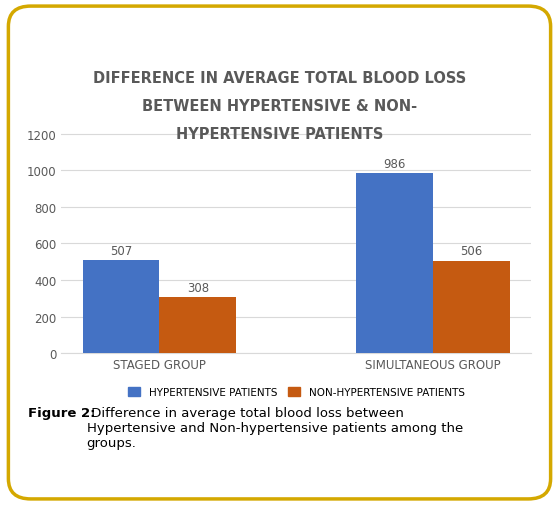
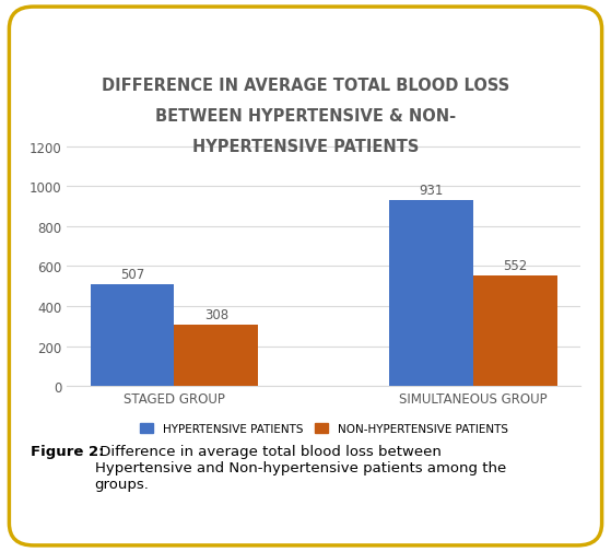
HYPERTENSIVE PATIENTS/SIMULTANEOUS GROUP: 986 -> 931
NON-HYPERTENSIVE PATIENTS/SIMULTANEOUS GROUP: 506 -> 552
